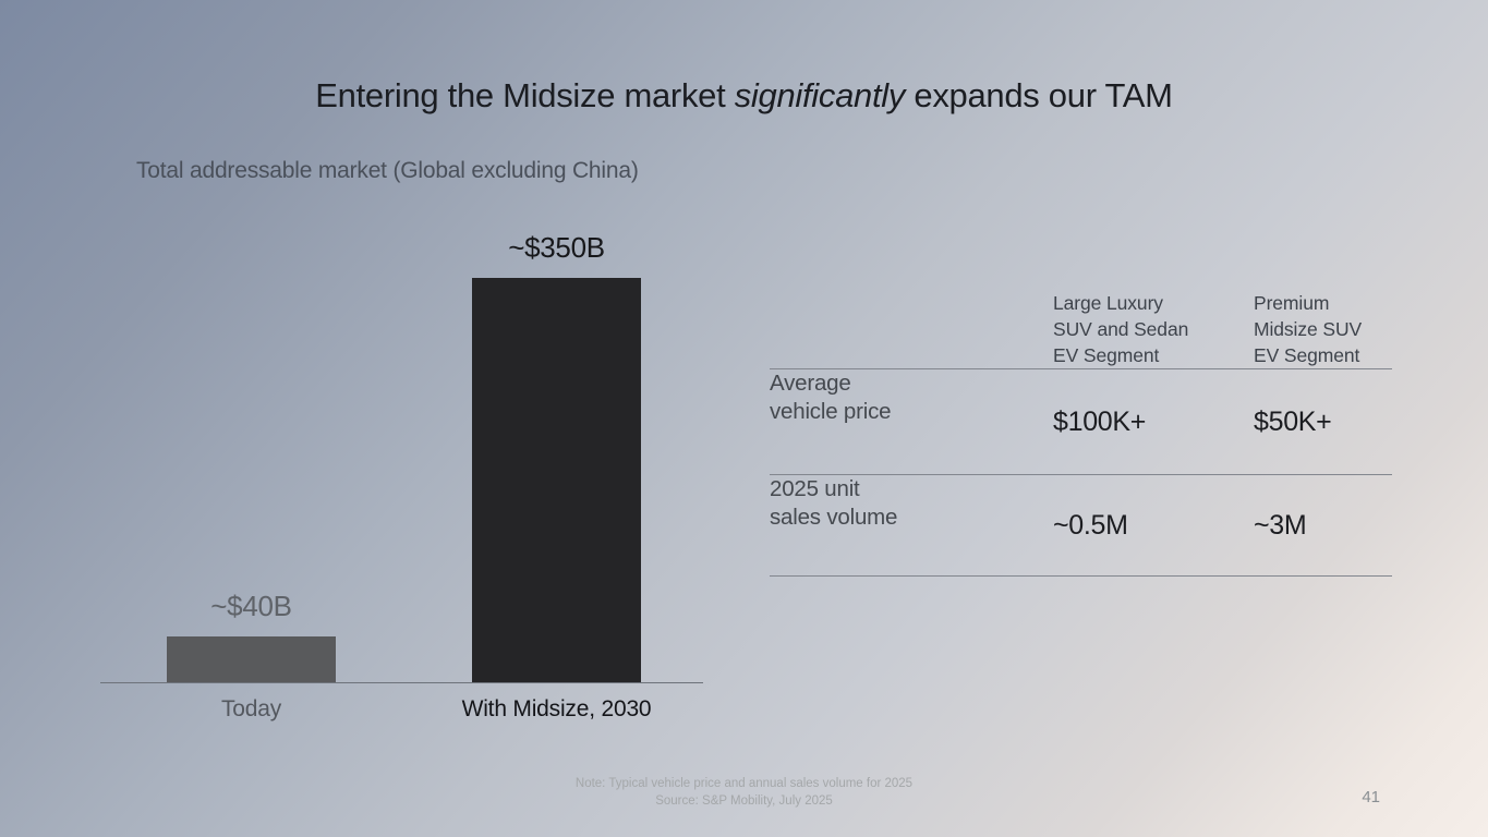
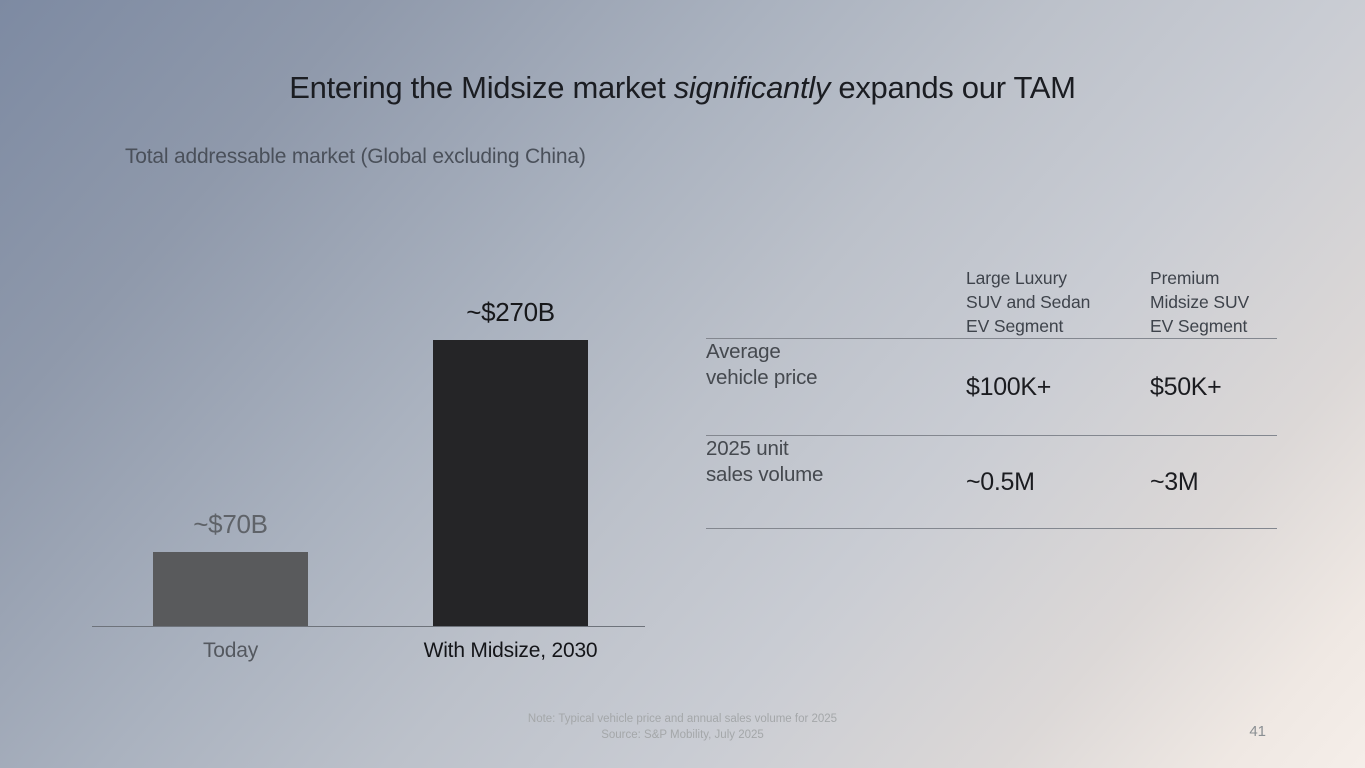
Today: 40 -> 70
With Midsize, 2030: 350 -> 270
